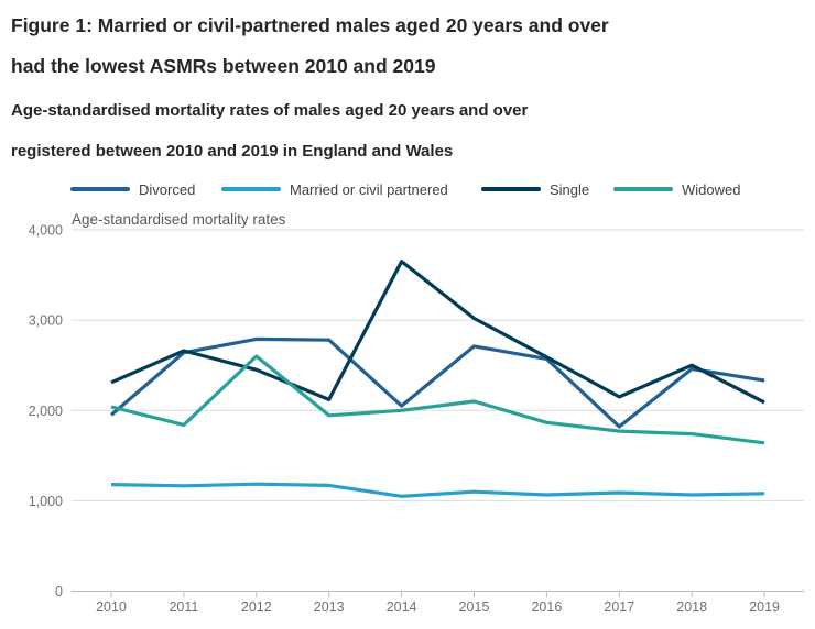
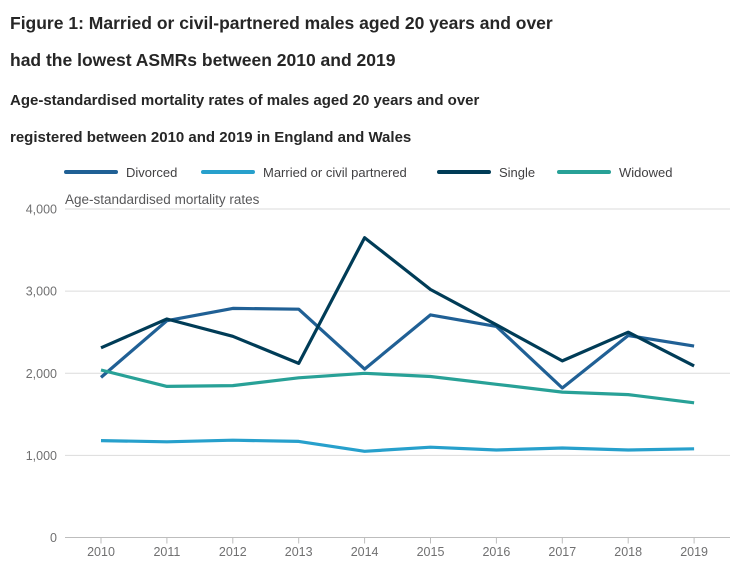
Widowed/2012: 2600 -> 1800
Widowed/2015: 2100 -> 2000
